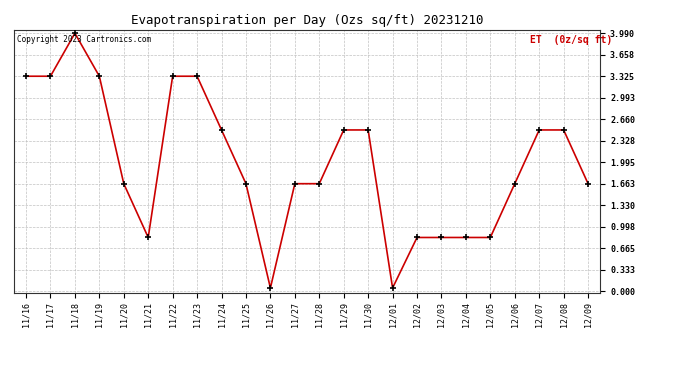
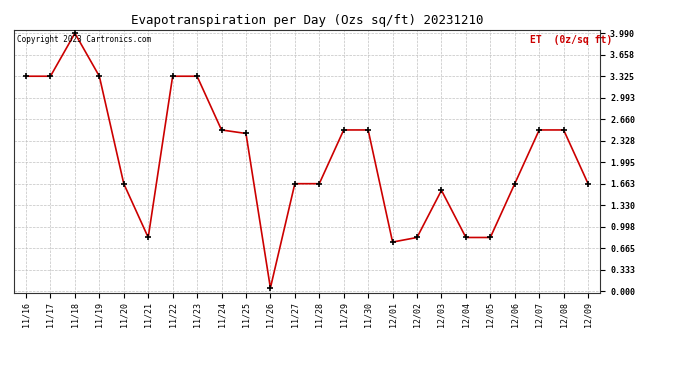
11/25: 1.66 -> 2.44
12/01: 0.05 -> 0.76
12/03: 0.83 -> 1.56
